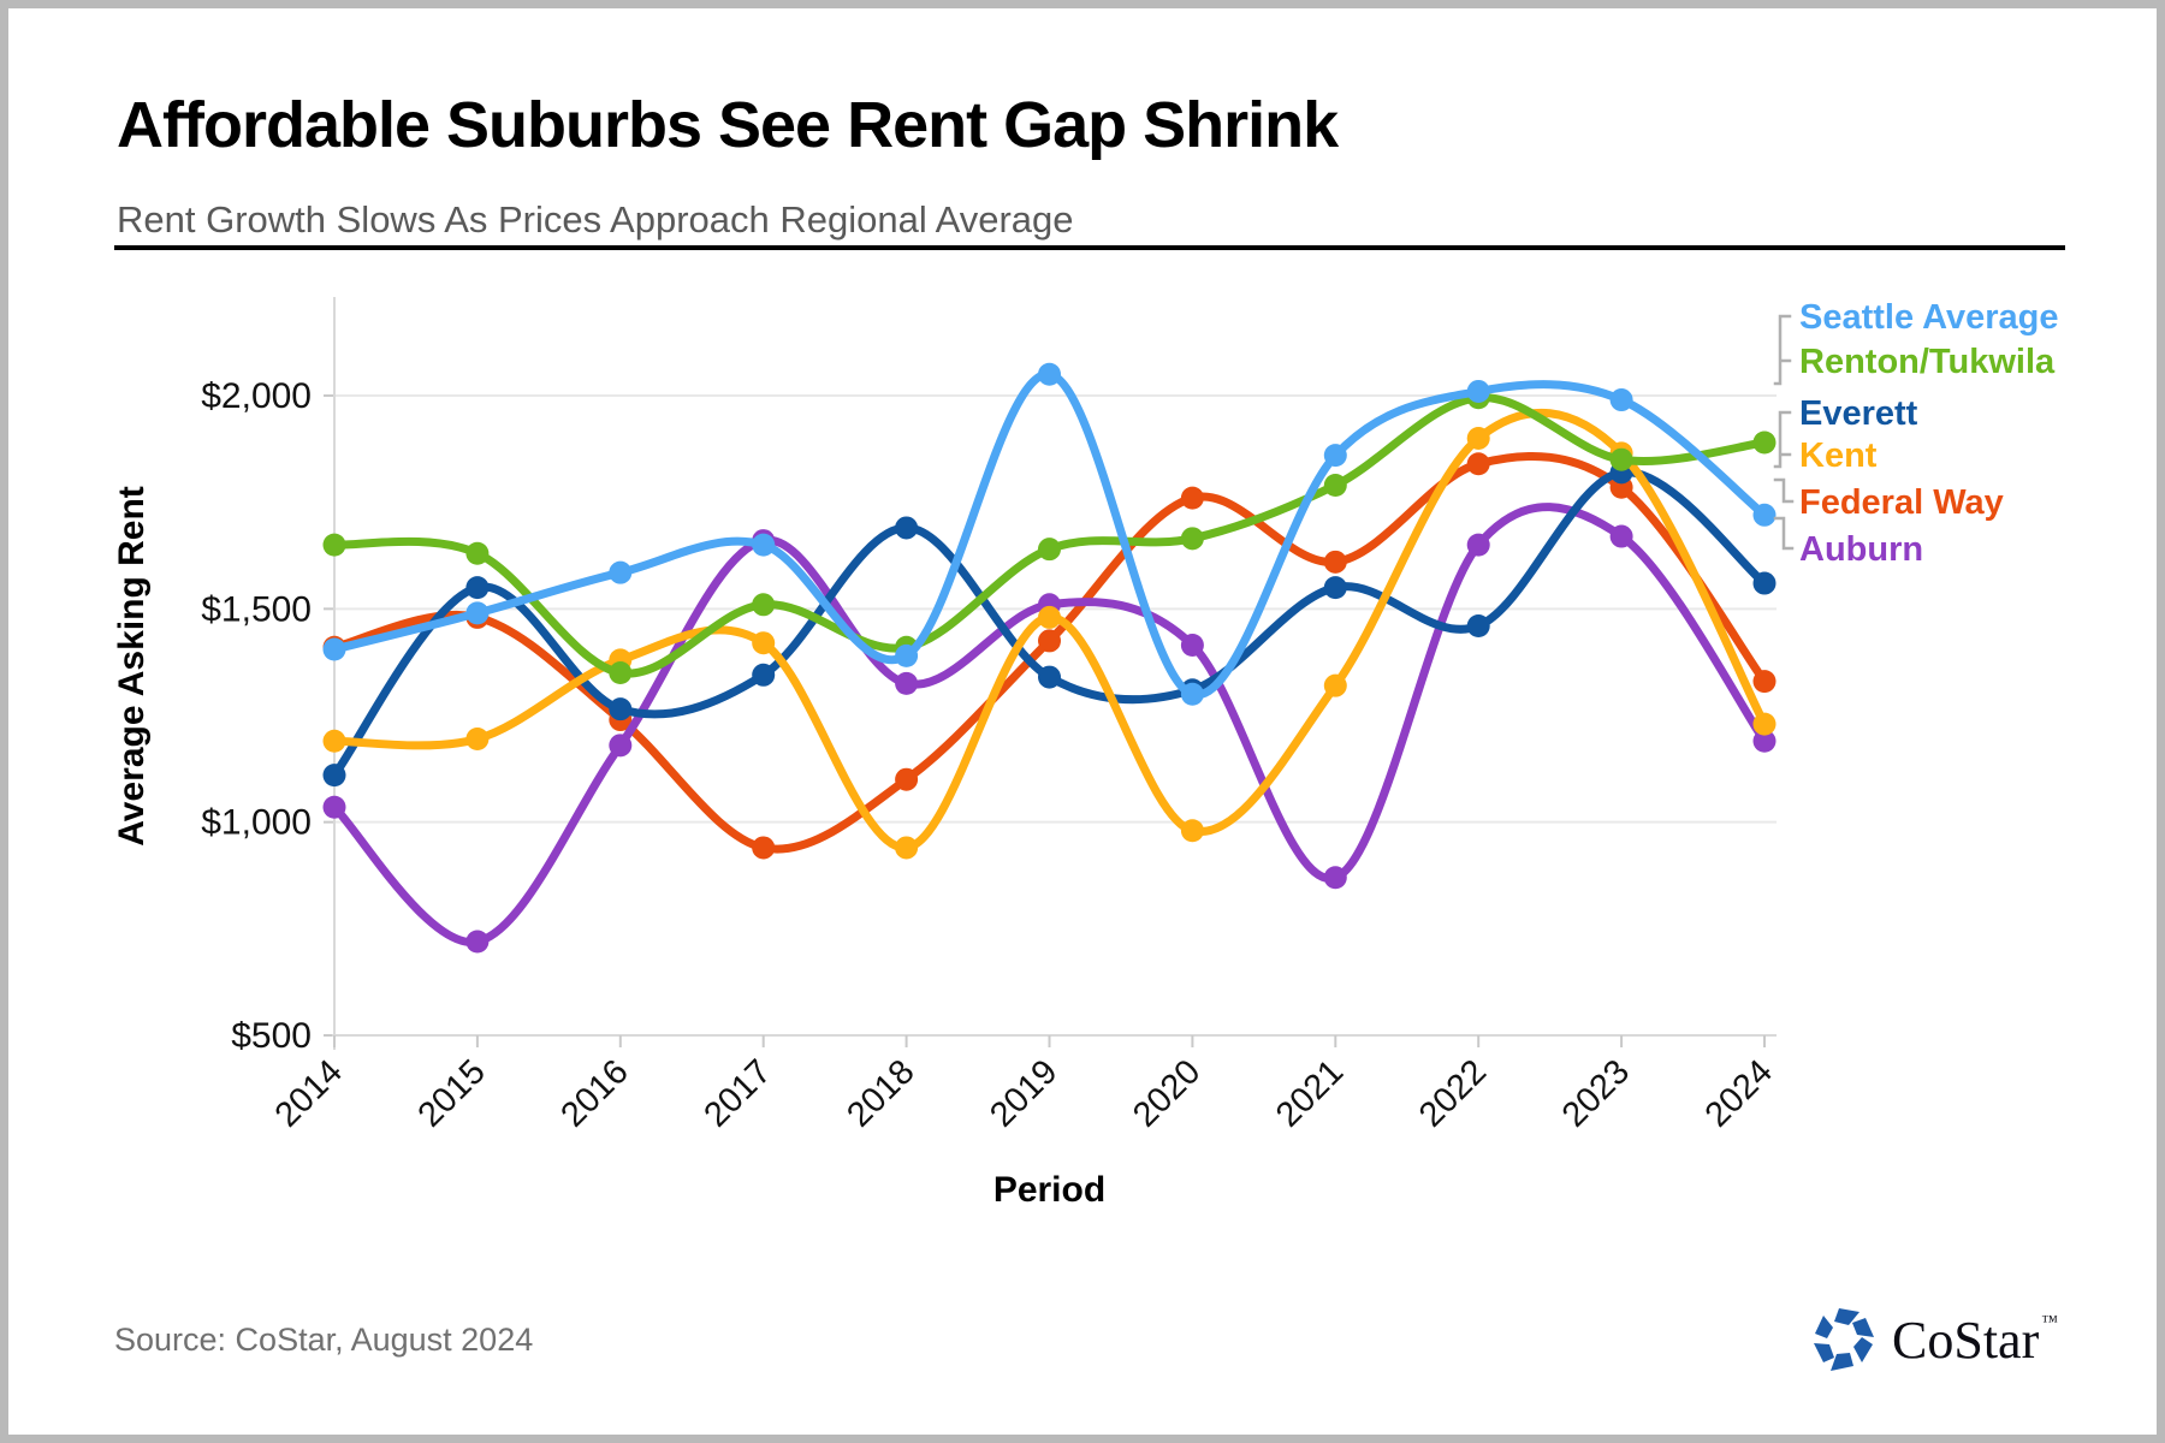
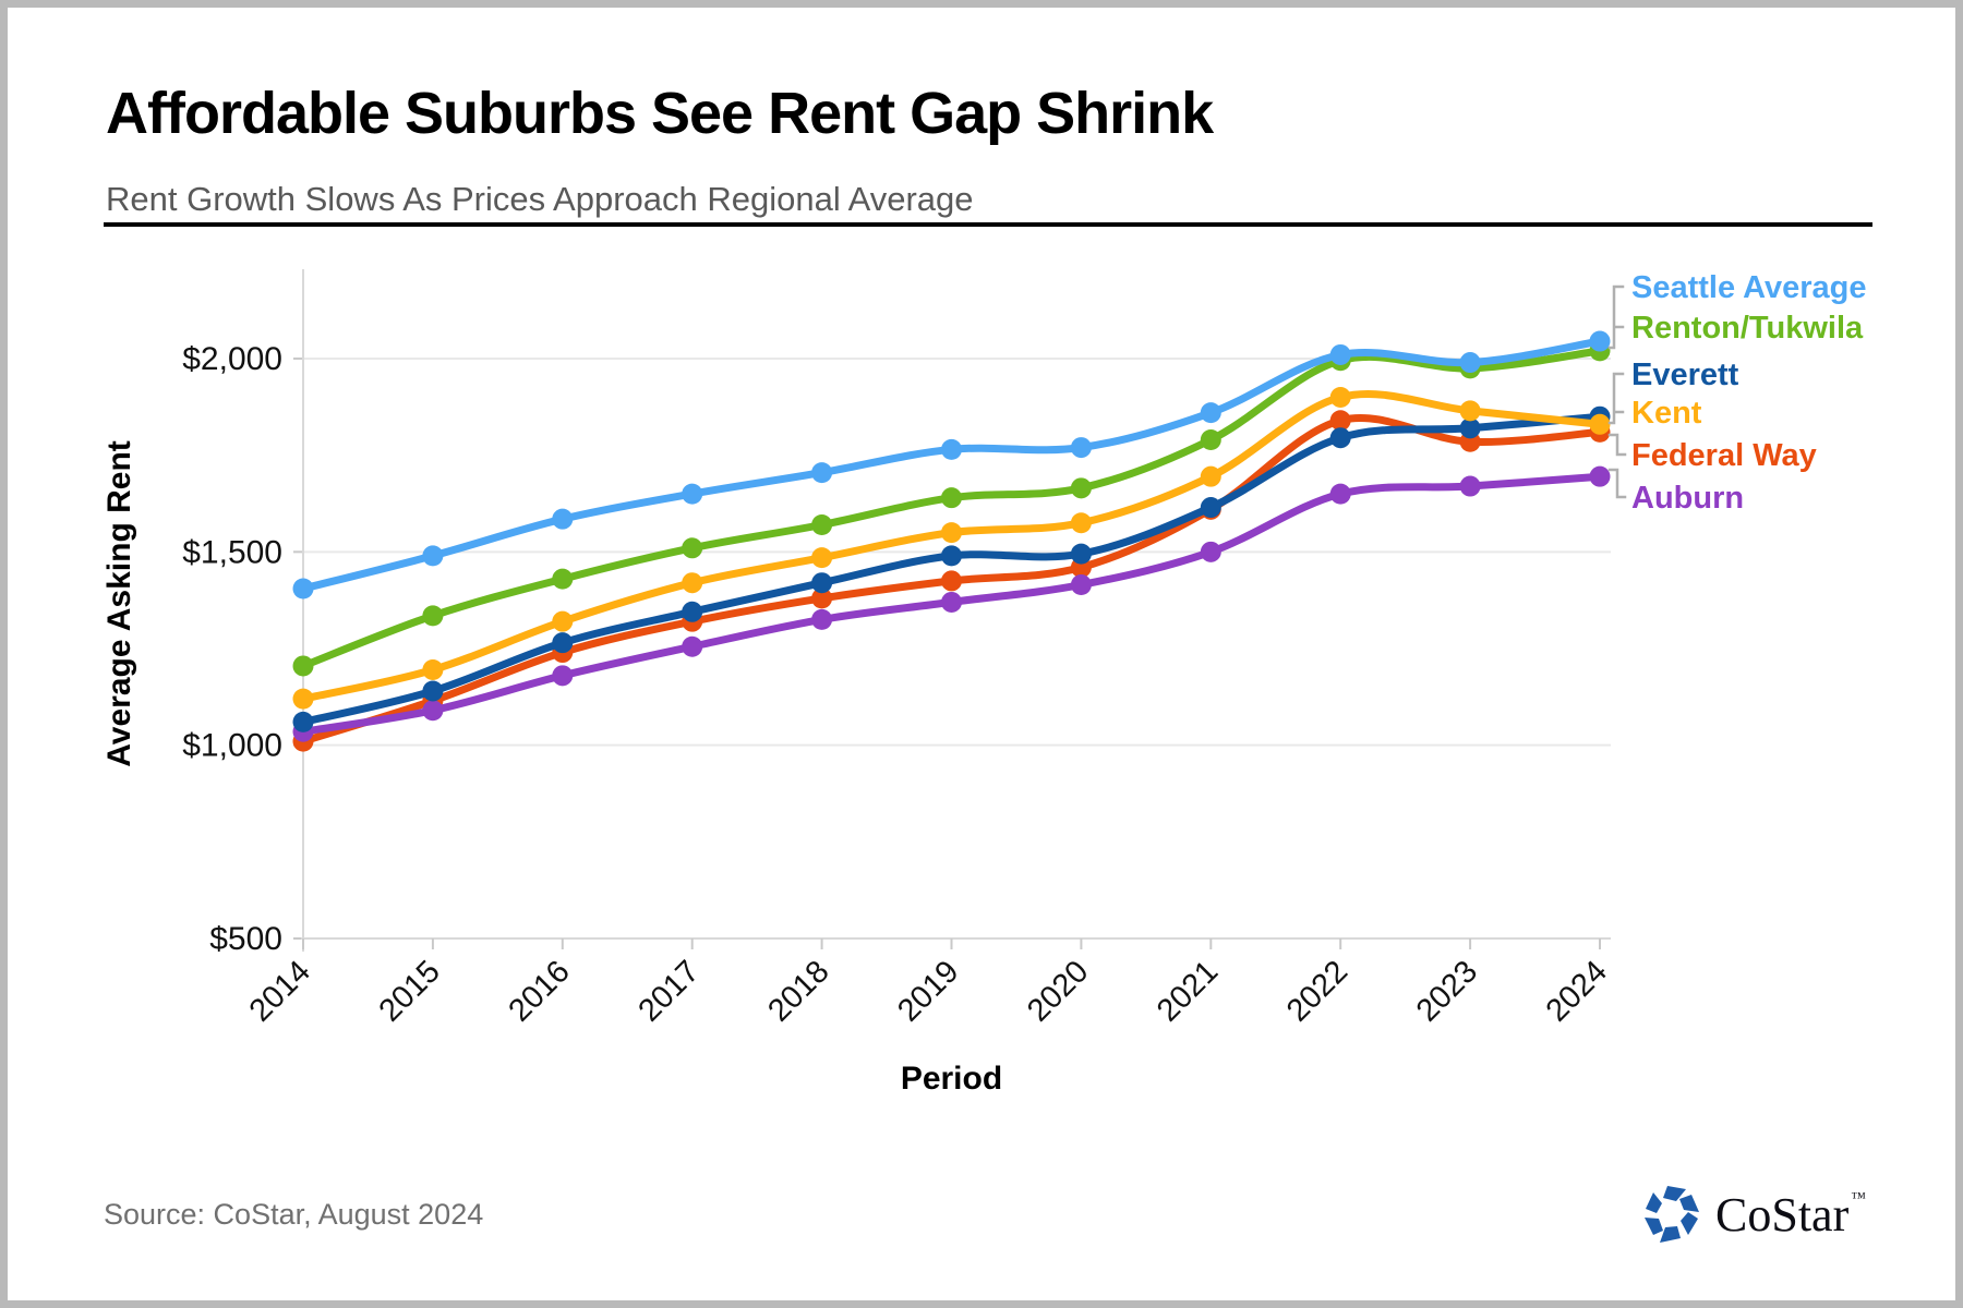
Renton/Tukwila/2014: $1650 -> $1200
Everett/2014: $1110 -> $1060
Kent/2014: $1190 -> $1120
Federal Way/2014: $1410 -> $1010
Renton/Tukwila/2015: $1630 -> $1340
Everett/2015: $1550 -> $1140
Federal Way/2015: $1480 -> $1120
Auburn/2015: $720 -> $1090
Renton/Tukwila/2016: $1350 -> $1430
Kent/2016: $1380 -> $1320
Federal Way/2017: $940 -> $1320
Auburn/2017: $1660 -> $1260
Seattle Average/2018: $1390 -> $1700
Renton/Tukwila/2018: $1410 -> $1570
Everett/2018: $1690 -> $1420
Kent/2018: $940 -> $1480
Federal Way/2018: $1100 -> $1380
Seattle Average/2019: $2050 -> $1760
Everett/2019: $1340 -> $1490
Kent/2019: $1480 -> $1550
Auburn/2019: $1510 -> $1370
Seattle Average/2020: $1300 -> $1770
Everett/2020: $1310 -> $1500
Kent/2020: $980 -> $1580
Federal Way/2020: $1760 -> $1460
Everett/2021: $1550 -> $1620
Kent/2021: $1320 -> $1700
Auburn/2021: $870 -> $1500
Everett/2022: $1460 -> $1800
Renton/Tukwila/2023: $1850 -> $1980
Seattle Average/2024: $1720 -> $2040
Renton/Tukwila/2024: $1890 -> $2020
Everett/2024: $1560 -> $1850
Kent/2024: $1230 -> $1830
Federal Way/2024: $1330 -> $1810
Auburn/2024: $1190 -> $1700
